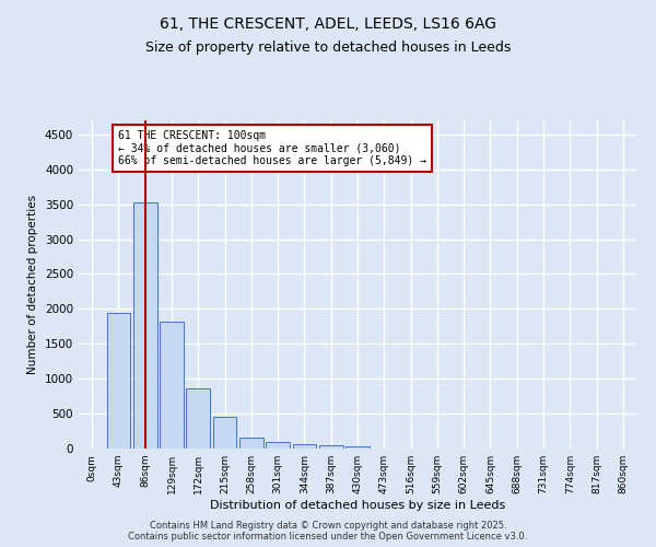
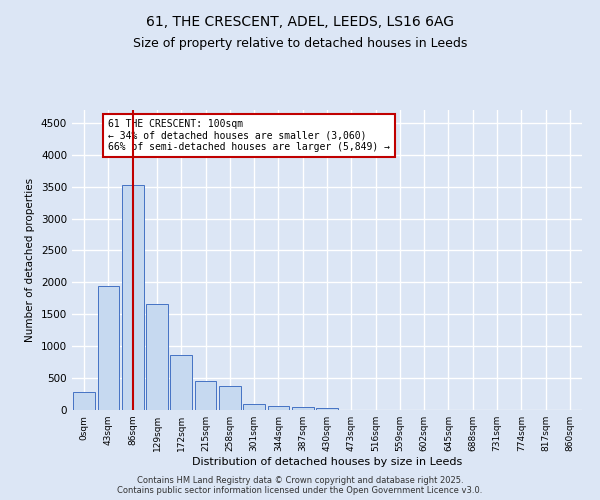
0sqm: 0 -> 280
129sqm: 1820 -> 1660
258sqm: 160 -> 380
